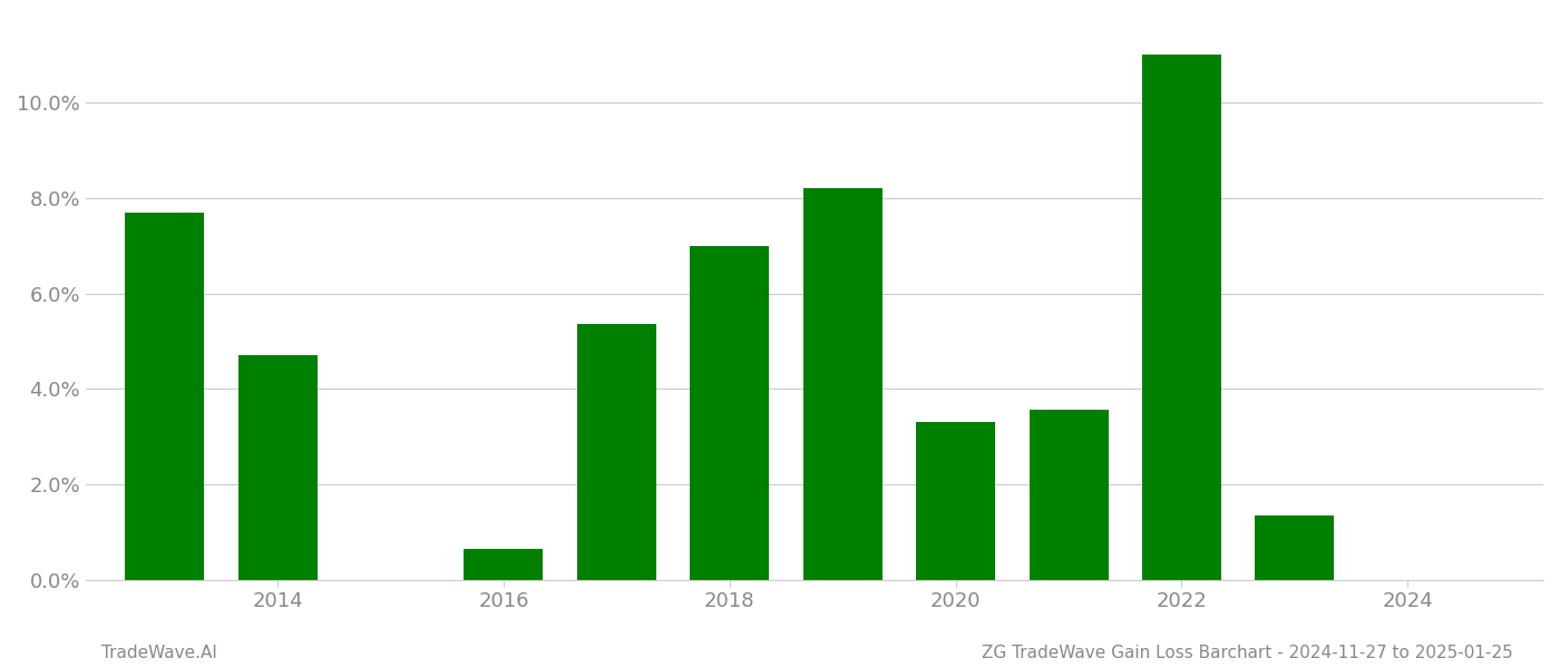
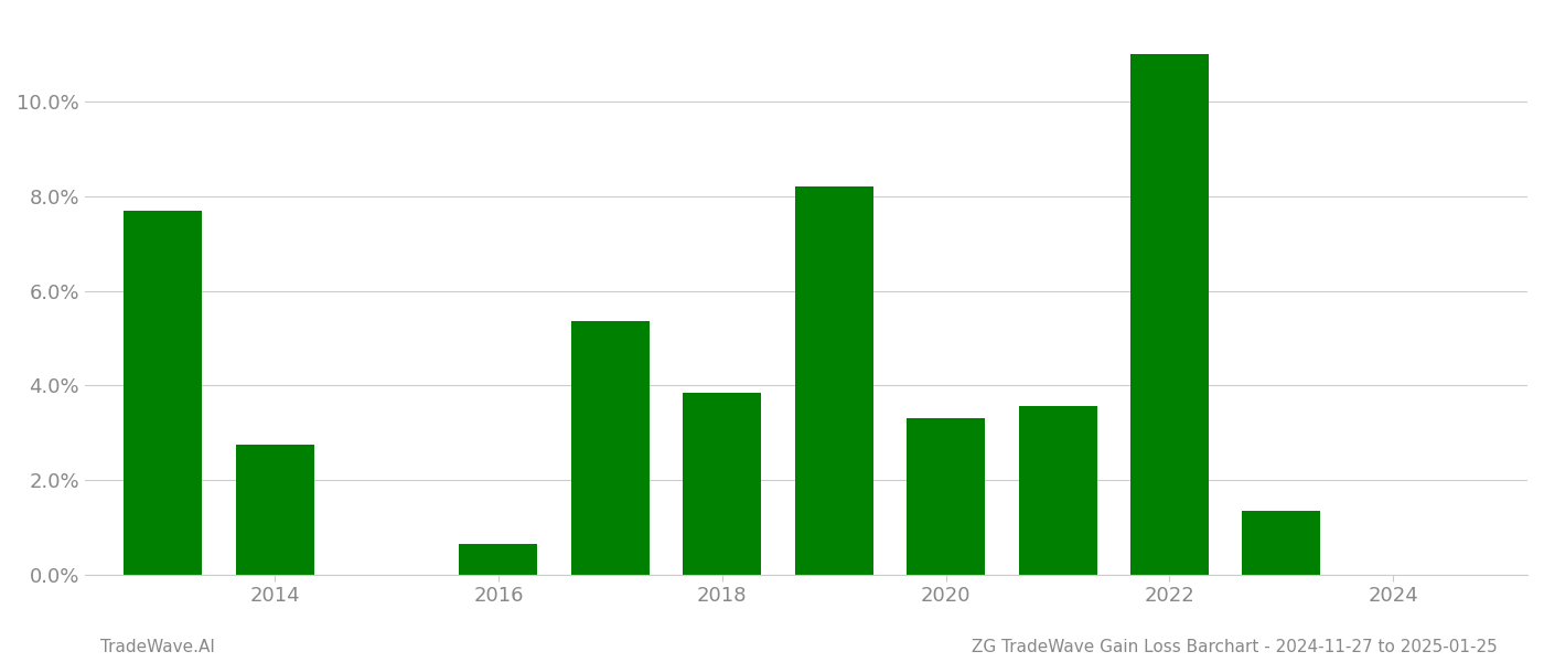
2014: 4.70% -> 2.75%
2018: 7.00% -> 3.85%
